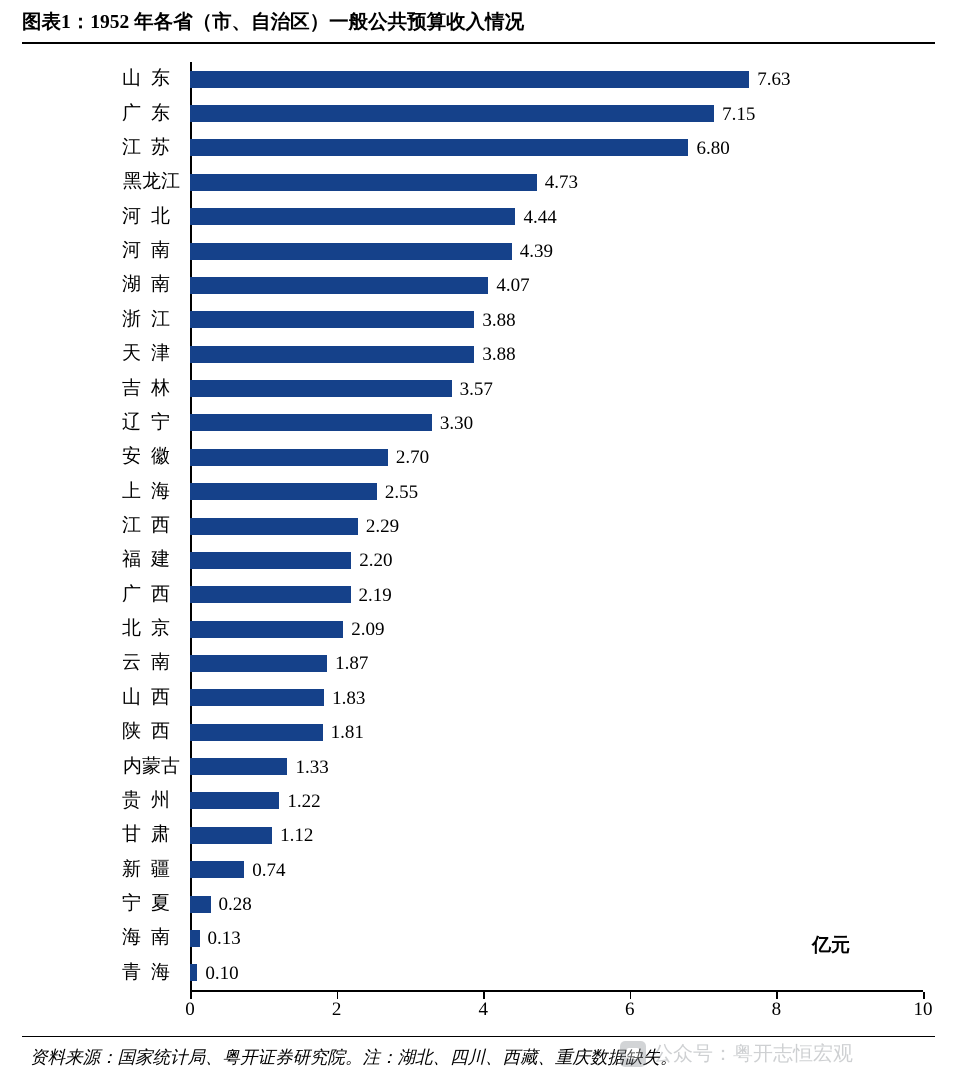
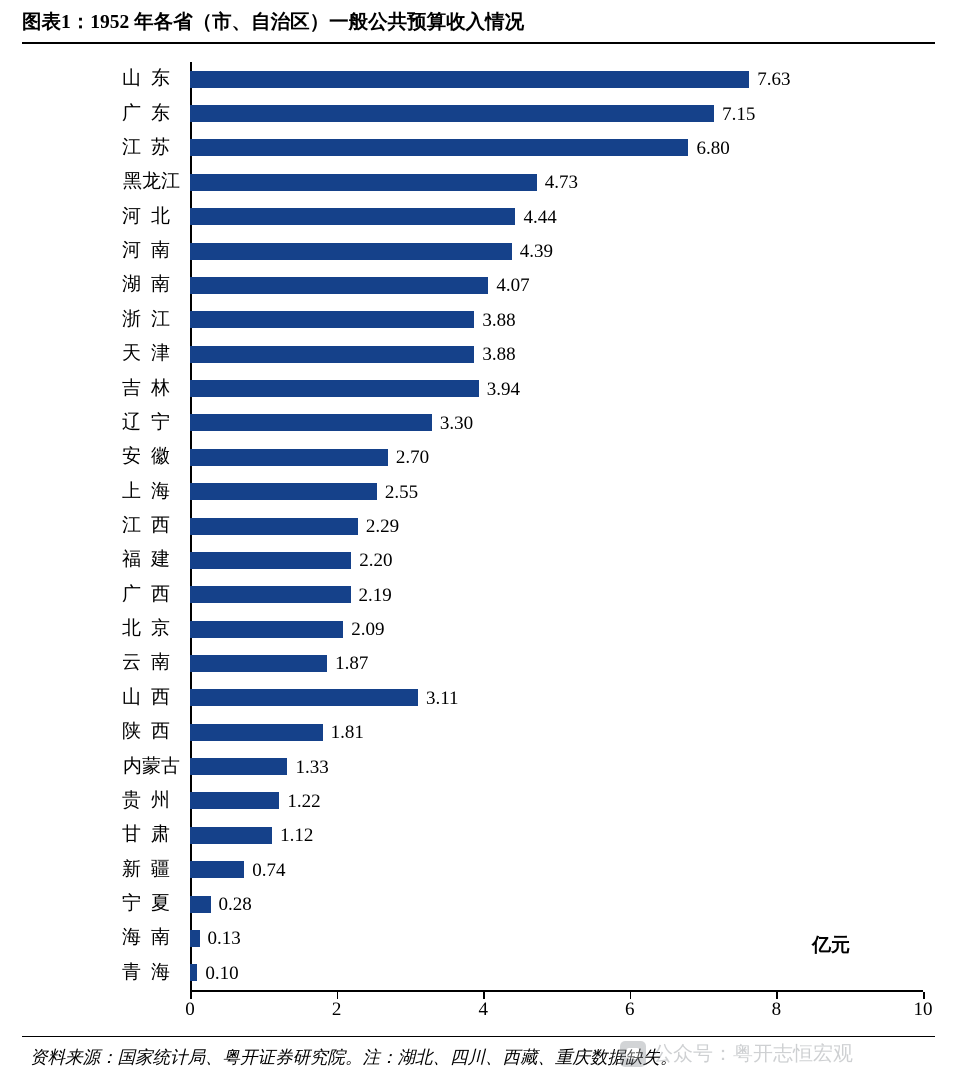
吉林: 3.57 -> 3.94
山西: 1.83 -> 3.11
